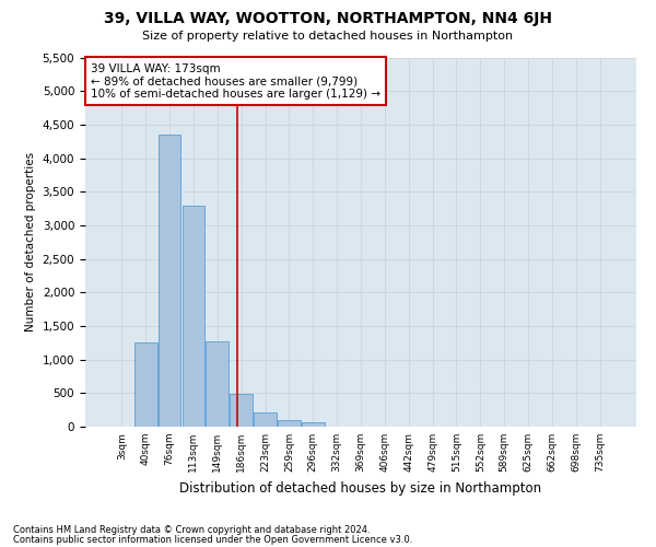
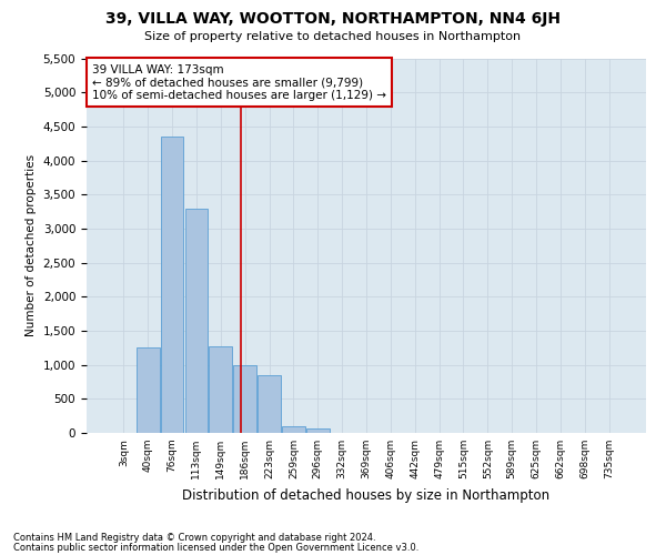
186sqm: 490 -> 1,000
223sqm: 210 -> 840
